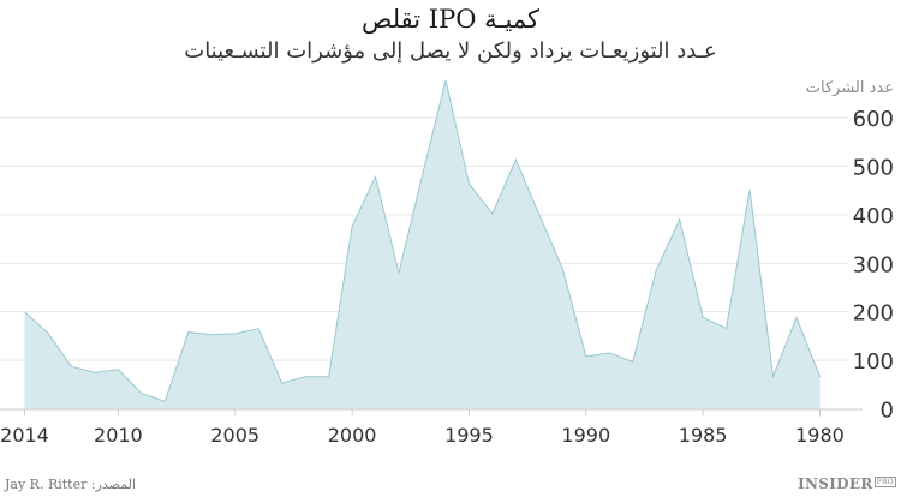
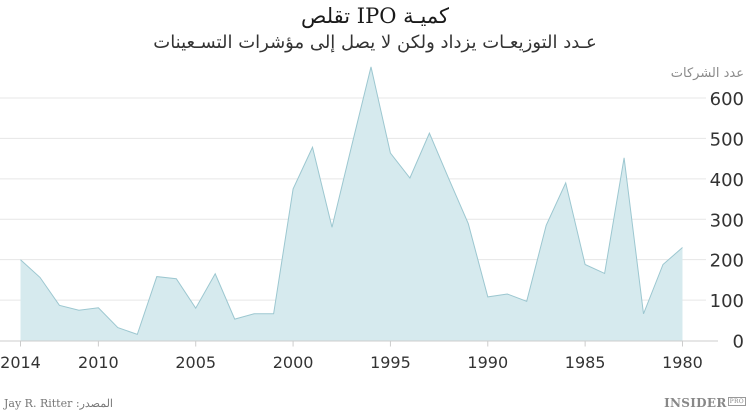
2005: 160 -> 80
1980: 70 -> 230
